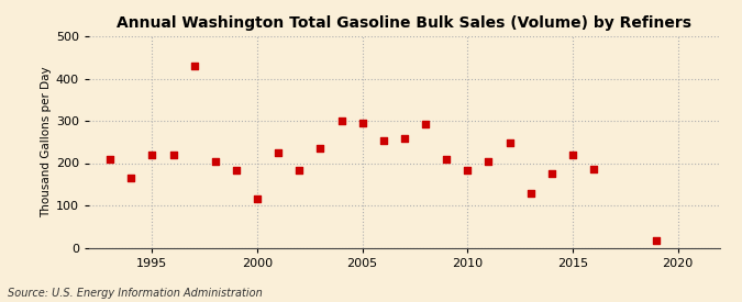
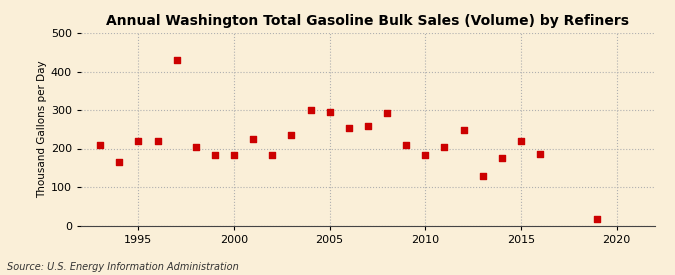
2000: 115 -> 183
